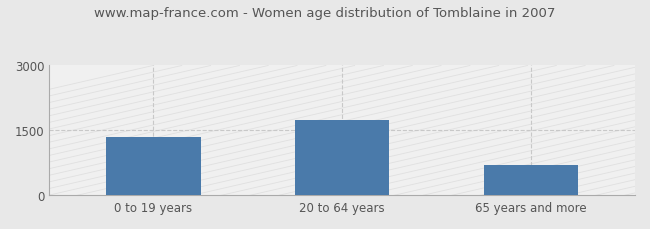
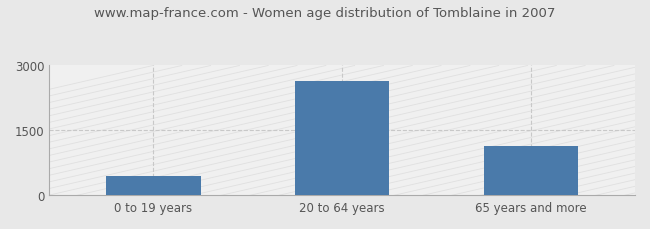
0 to 19 years: 1340 -> 450
20 to 64 years: 1750 -> 2650
65 years and more: 690 -> 1150
